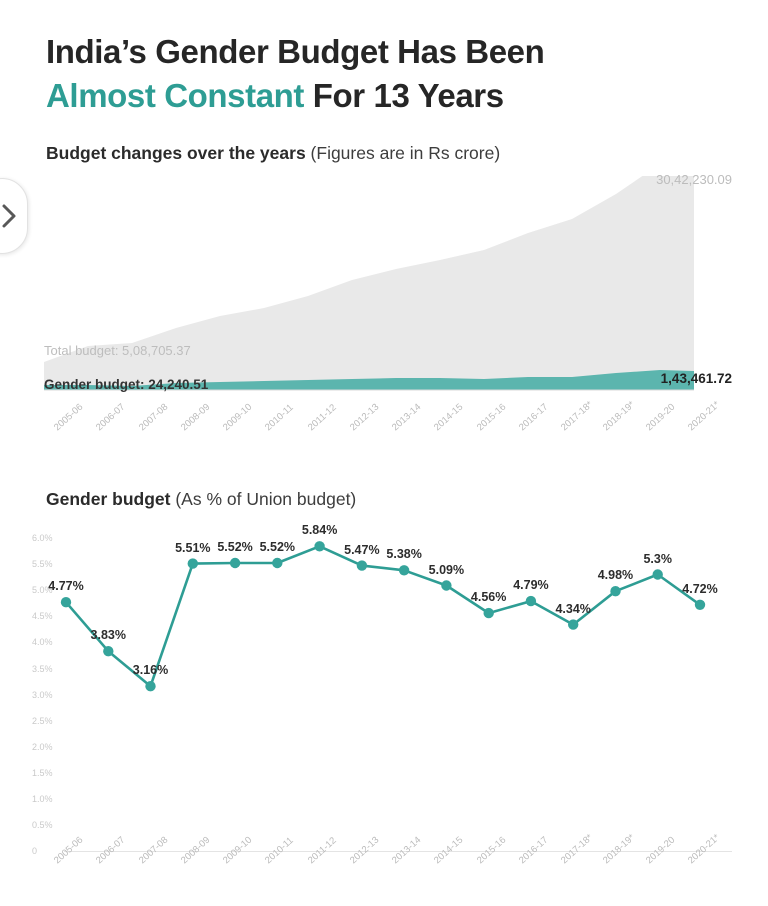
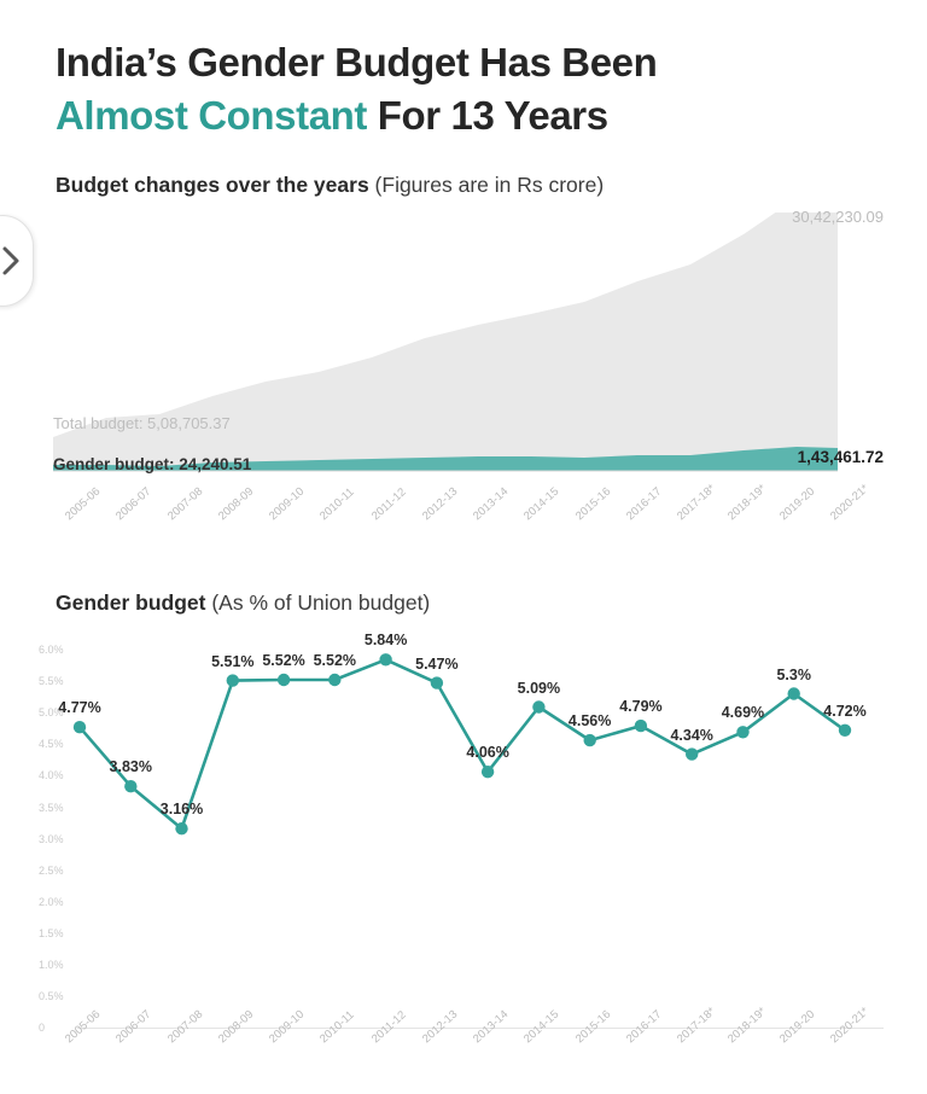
Gender budget/2013-14: 5.38% -> 4.06%
Gender budget/2018-19*: 4.98% -> 4.69%
